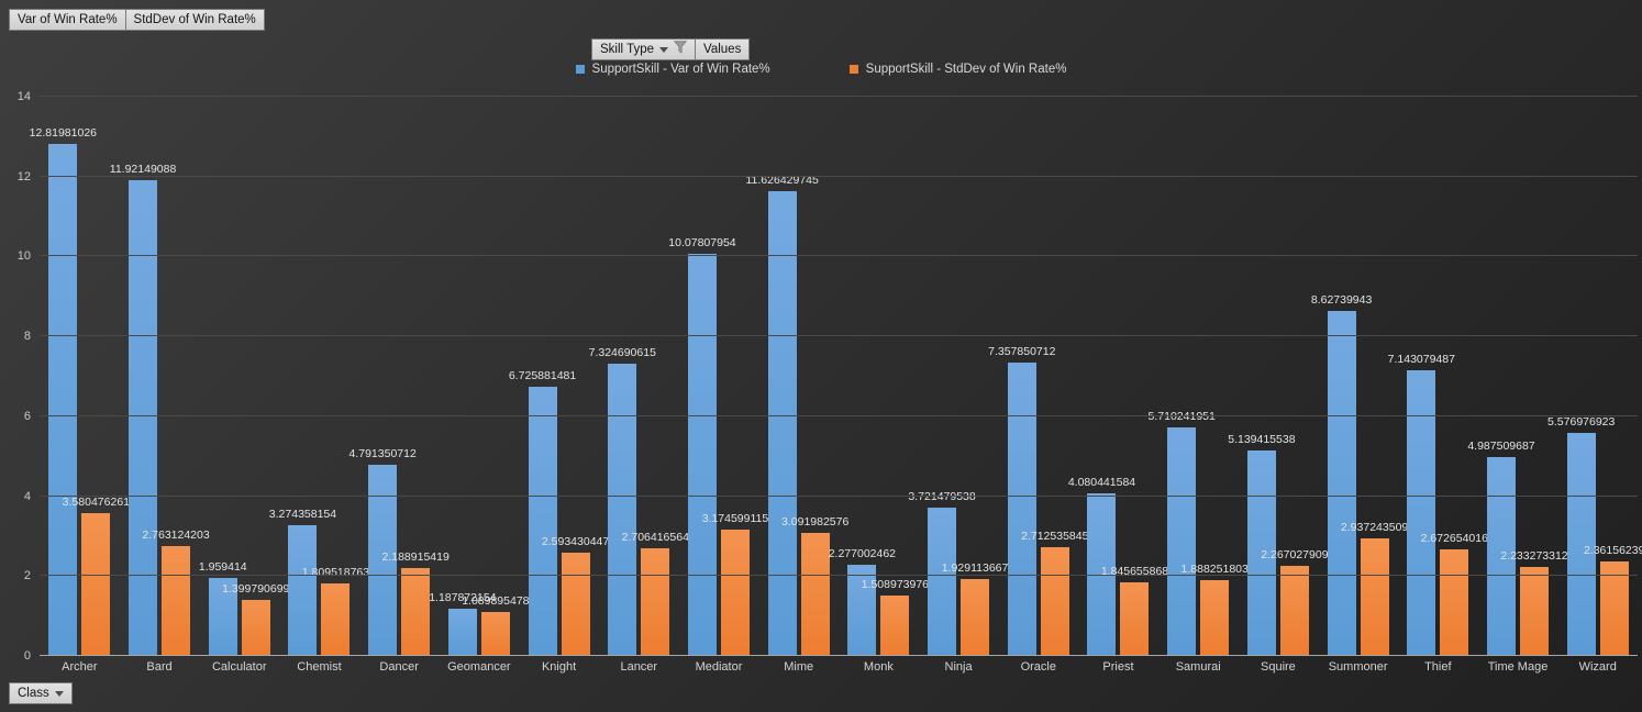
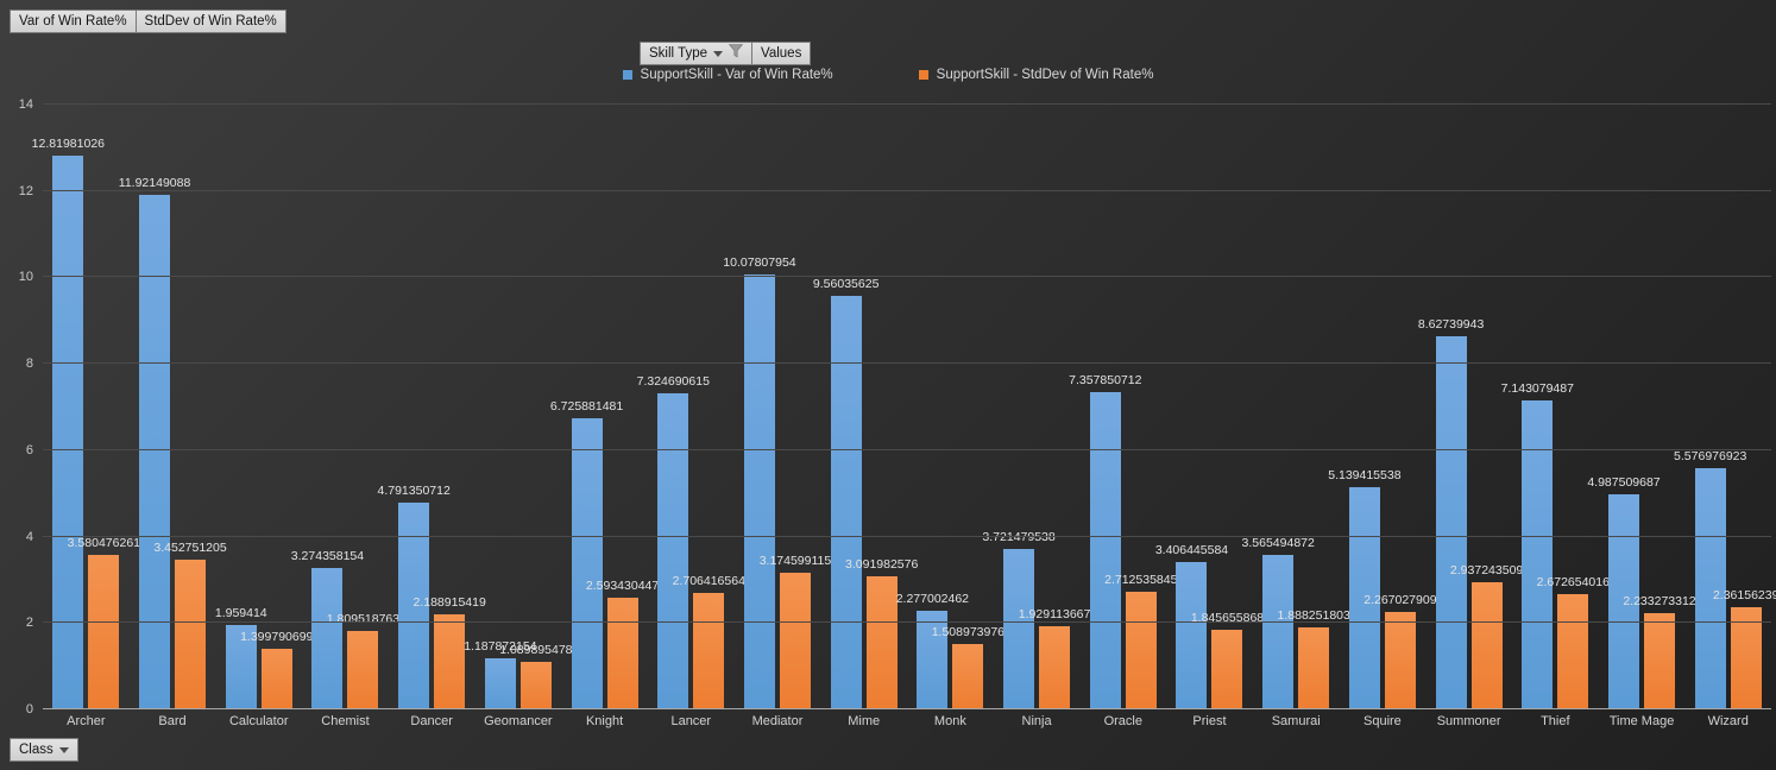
SupportSkill - StdDev of Win Rate%/Bard: 2.763124203 -> 3.452751205
SupportSkill - Var of Win Rate%/Mime: 11.626429745 -> 9.56035625
SupportSkill - Var of Win Rate%/Priest: 4.080441584 -> 3.406445584
SupportSkill - Var of Win Rate%/Samurai: 5.710241951 -> 3.565494872
